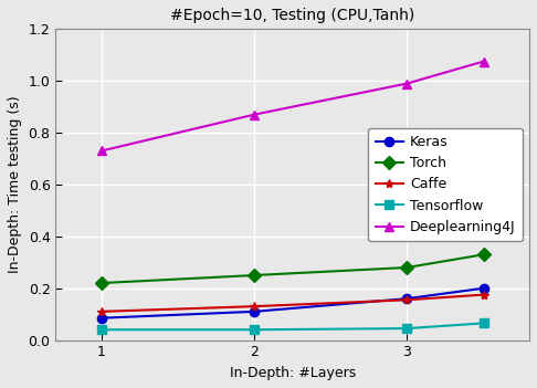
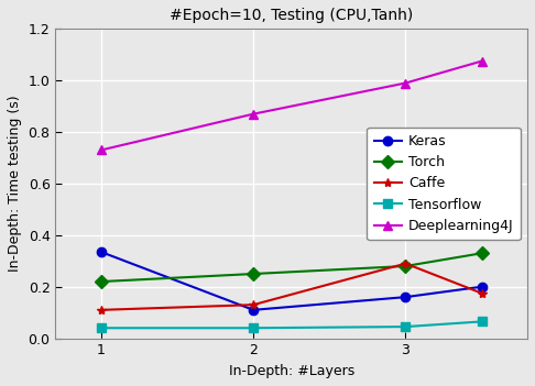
Keras/1: 0.085 -> 0.335
Caffe/3: 0.155 -> 0.290
